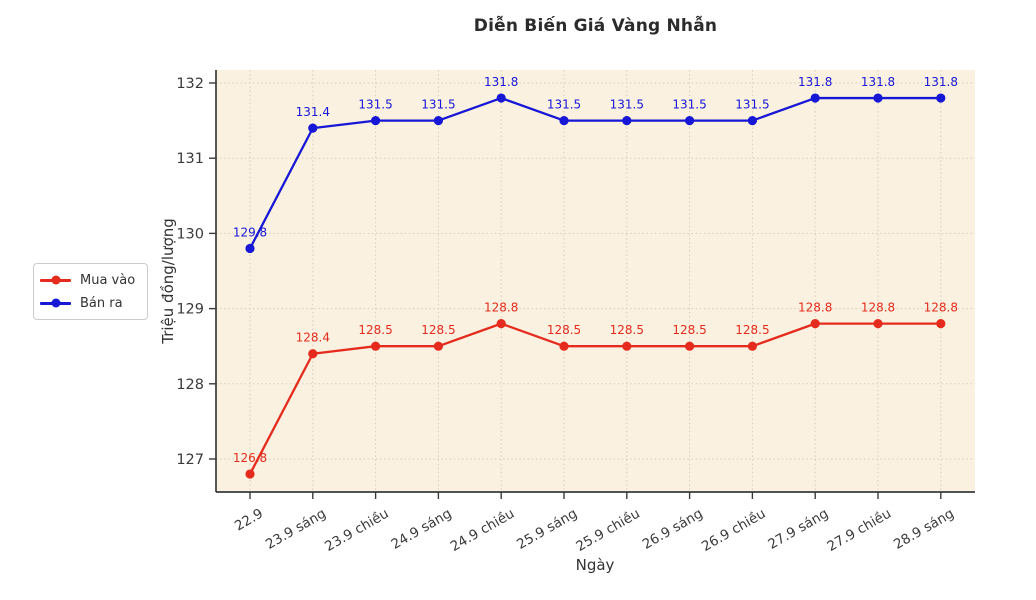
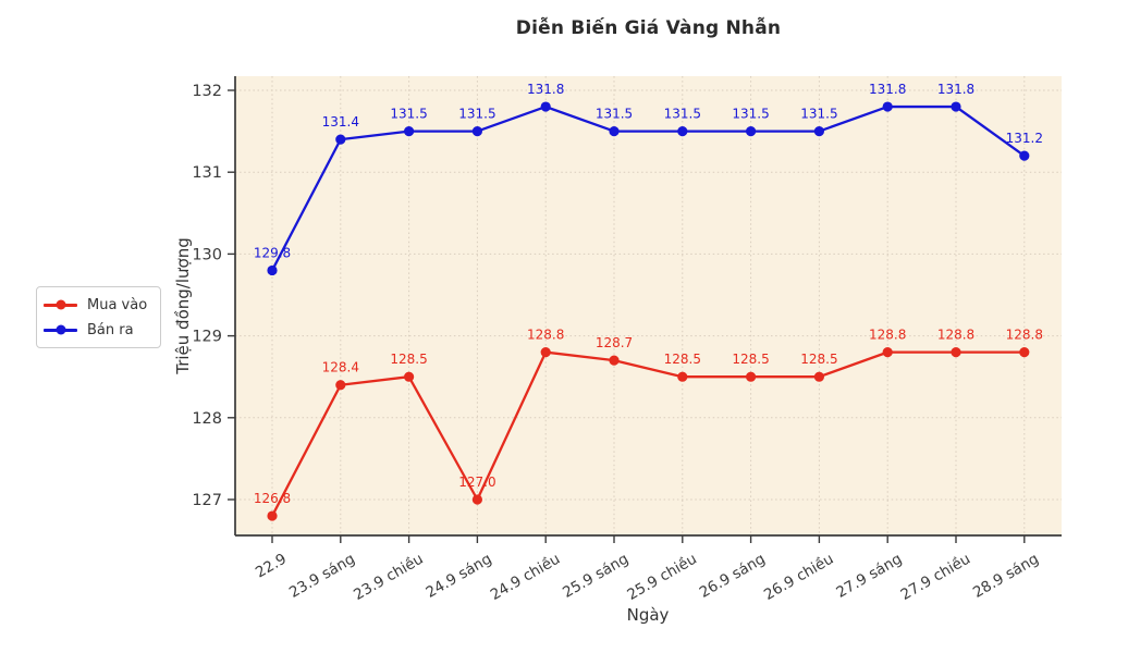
Mua vào/24.9 sáng: 128.5 -> 127.0
Mua vào/25.9 sáng: 128.5 -> 128.7
Bán ra/28.9 sáng: 131.8 -> 131.2
